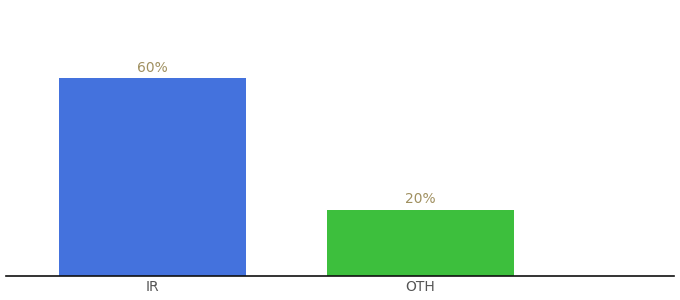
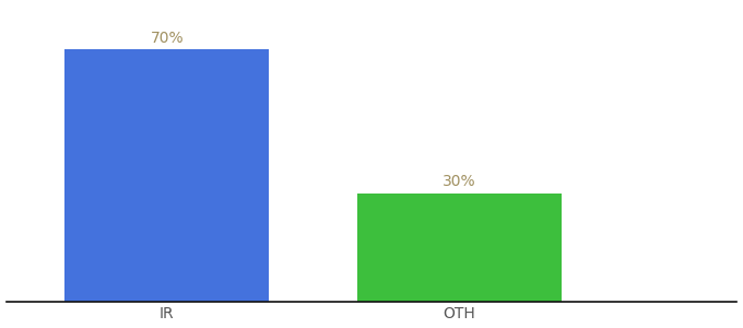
IR: 60% -> 70%
OTH: 20% -> 30%
